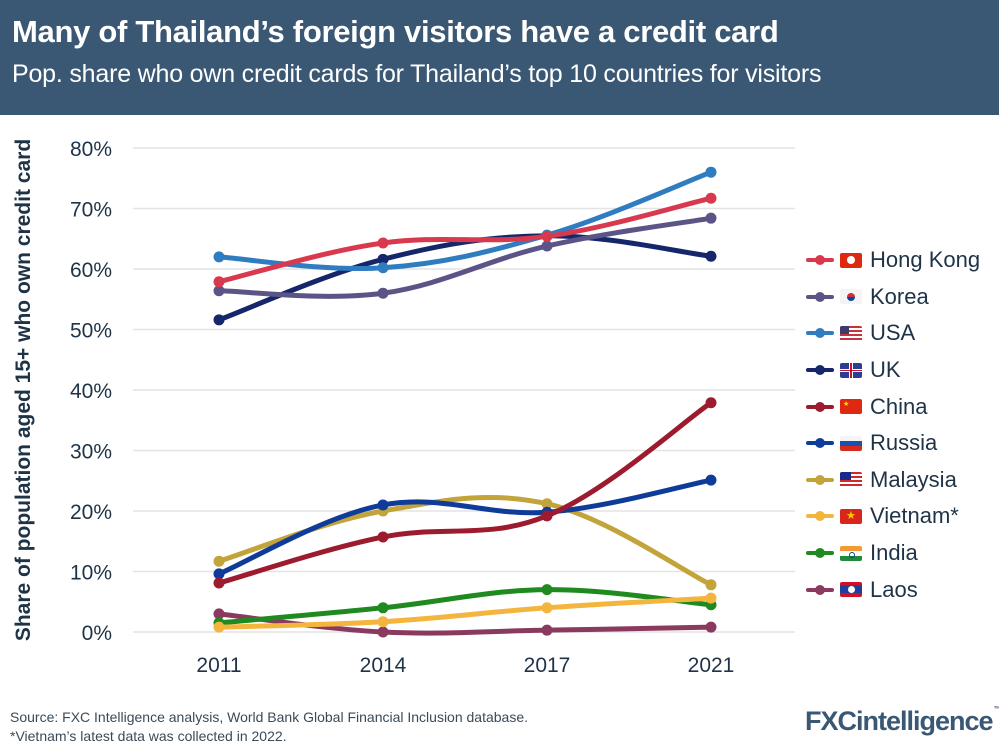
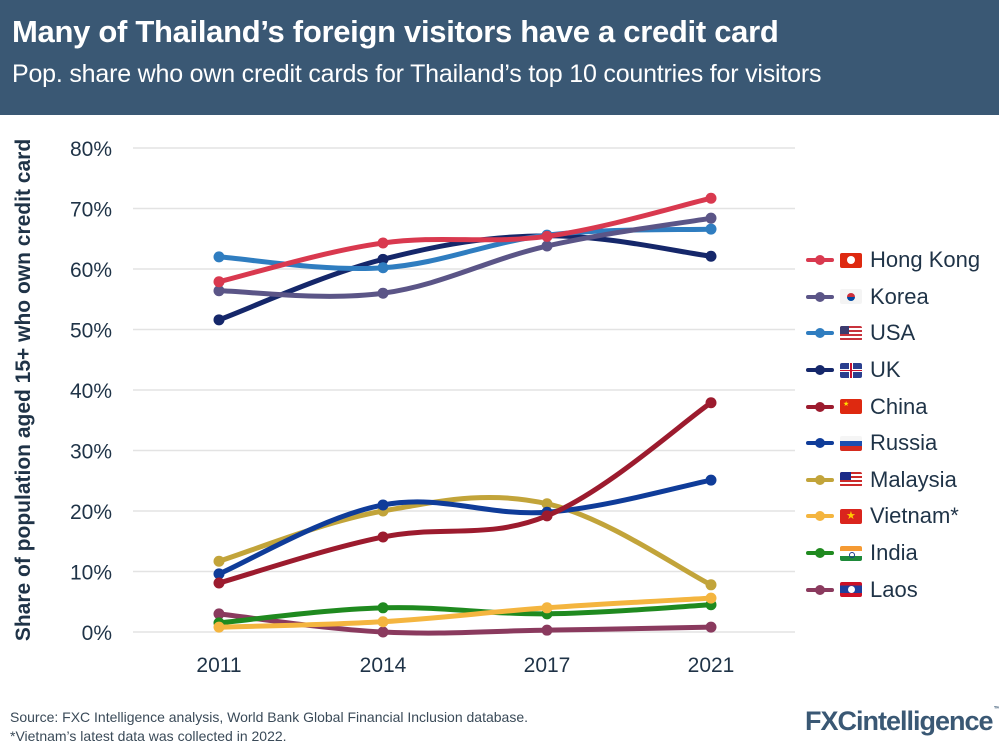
India/2017: 7% -> 3%
USA/2021: 76% -> 67%
